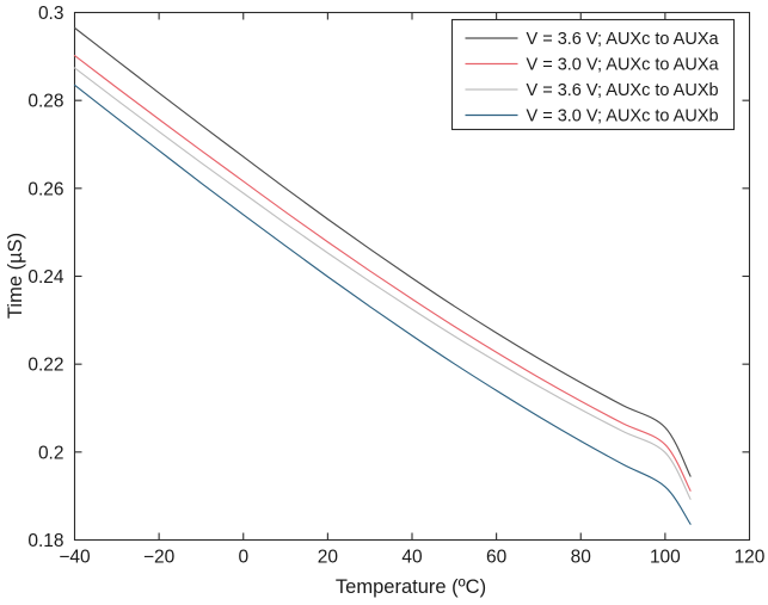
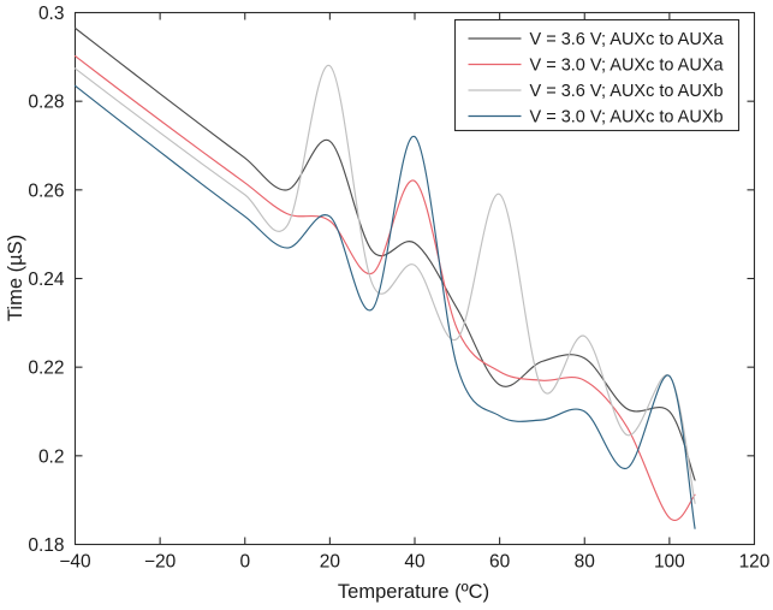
V = 3.6 V; AUXc to AUXa/20: 0.253 -> 0.271
V = 3.0 V; AUXc to AUXa/20: 0.248 -> 0.253
V = 3.6 V; AUXc to AUXb/20: 0.245 -> 0.288
V = 3.0 V; AUXc to AUXb/20: 0.240 -> 0.254
V = 3.6 V; AUXc to AUXa/40: 0.240 -> 0.248
V = 3.0 V; AUXc to AUXa/40: 0.235 -> 0.262
V = 3.6 V; AUXc to AUXb/40: 0.233 -> 0.243
V = 3.0 V; AUXc to AUXb/40: 0.227 -> 0.272
V = 3.6 V; AUXc to AUXa/60: 0.227 -> 0.216
V = 3.0 V; AUXc to AUXa/60: 0.223 -> 0.219
V = 3.6 V; AUXc to AUXb/60: 0.221 -> 0.259
V = 3.0 V; AUXc to AUXb/60: 0.214 -> 0.209
V = 3.6 V; AUXc to AUXa/80: 0.216 -> 0.222
V = 3.0 V; AUXc to AUXa/80: 0.212 -> 0.217
V = 3.6 V; AUXc to AUXb/80: 0.210 -> 0.227
V = 3.0 V; AUXc to AUXb/80: 0.203 -> 0.210
V = 3.6 V; AUXc to AUXa/100: 0.206 -> 0.210
V = 3.0 V; AUXc to AUXa/100: 0.202 -> 0.186
V = 3.6 V; AUXc to AUXb/100: 0.200 -> 0.218
V = 3.0 V; AUXc to AUXb/100: 0.192 -> 0.218
